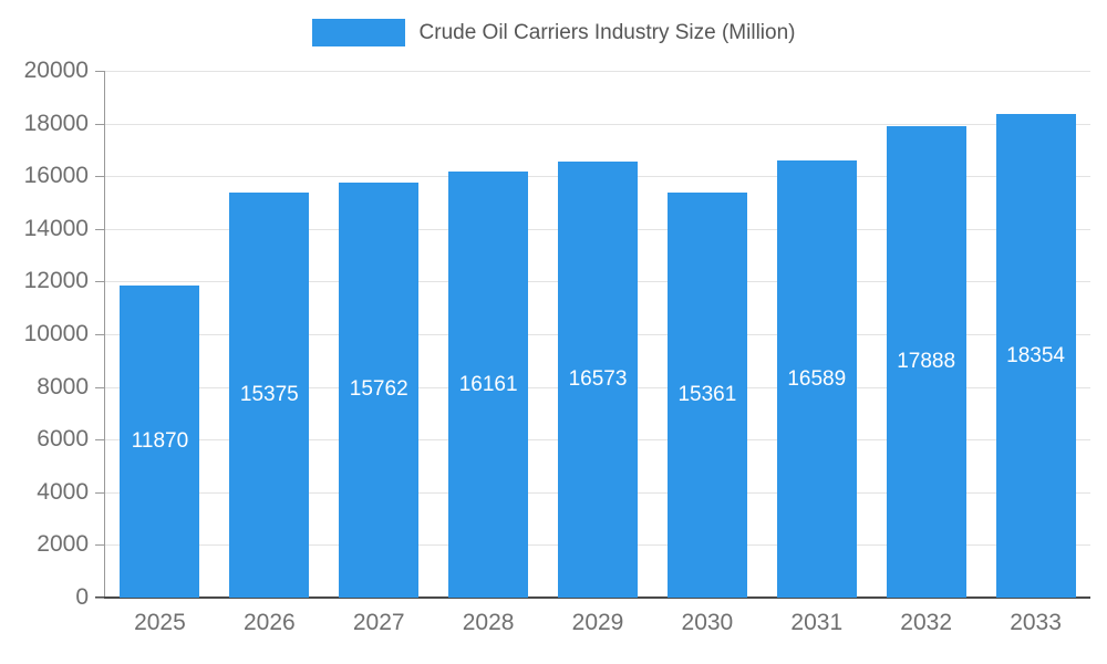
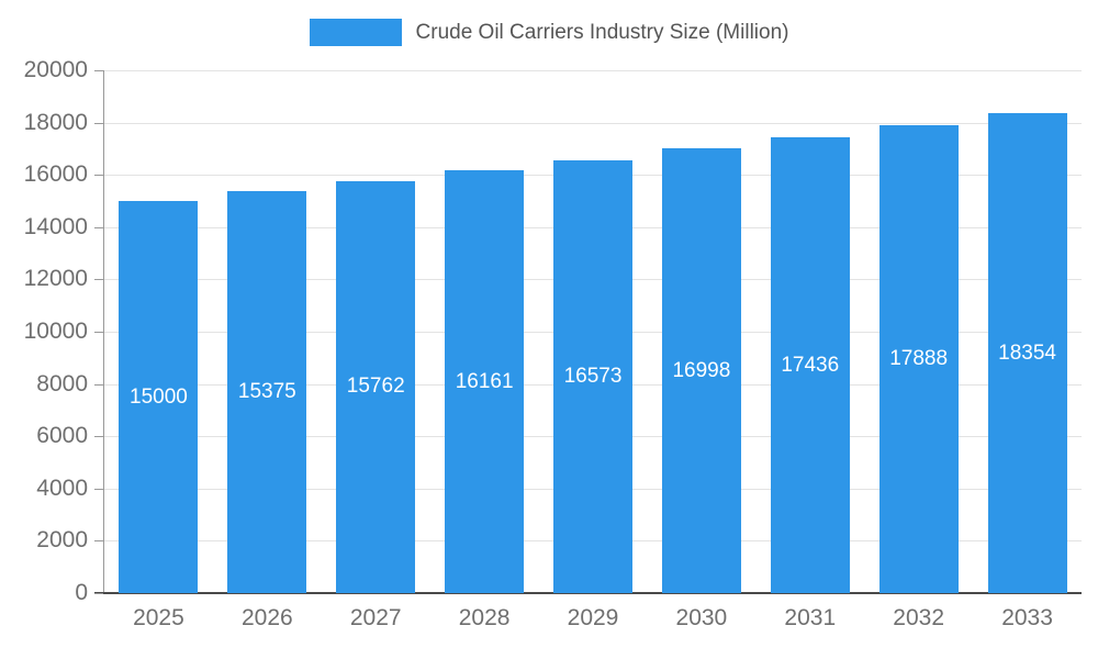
2025: 11870 -> 15000
2030: 15361 -> 16998
2031: 16589 -> 17436
